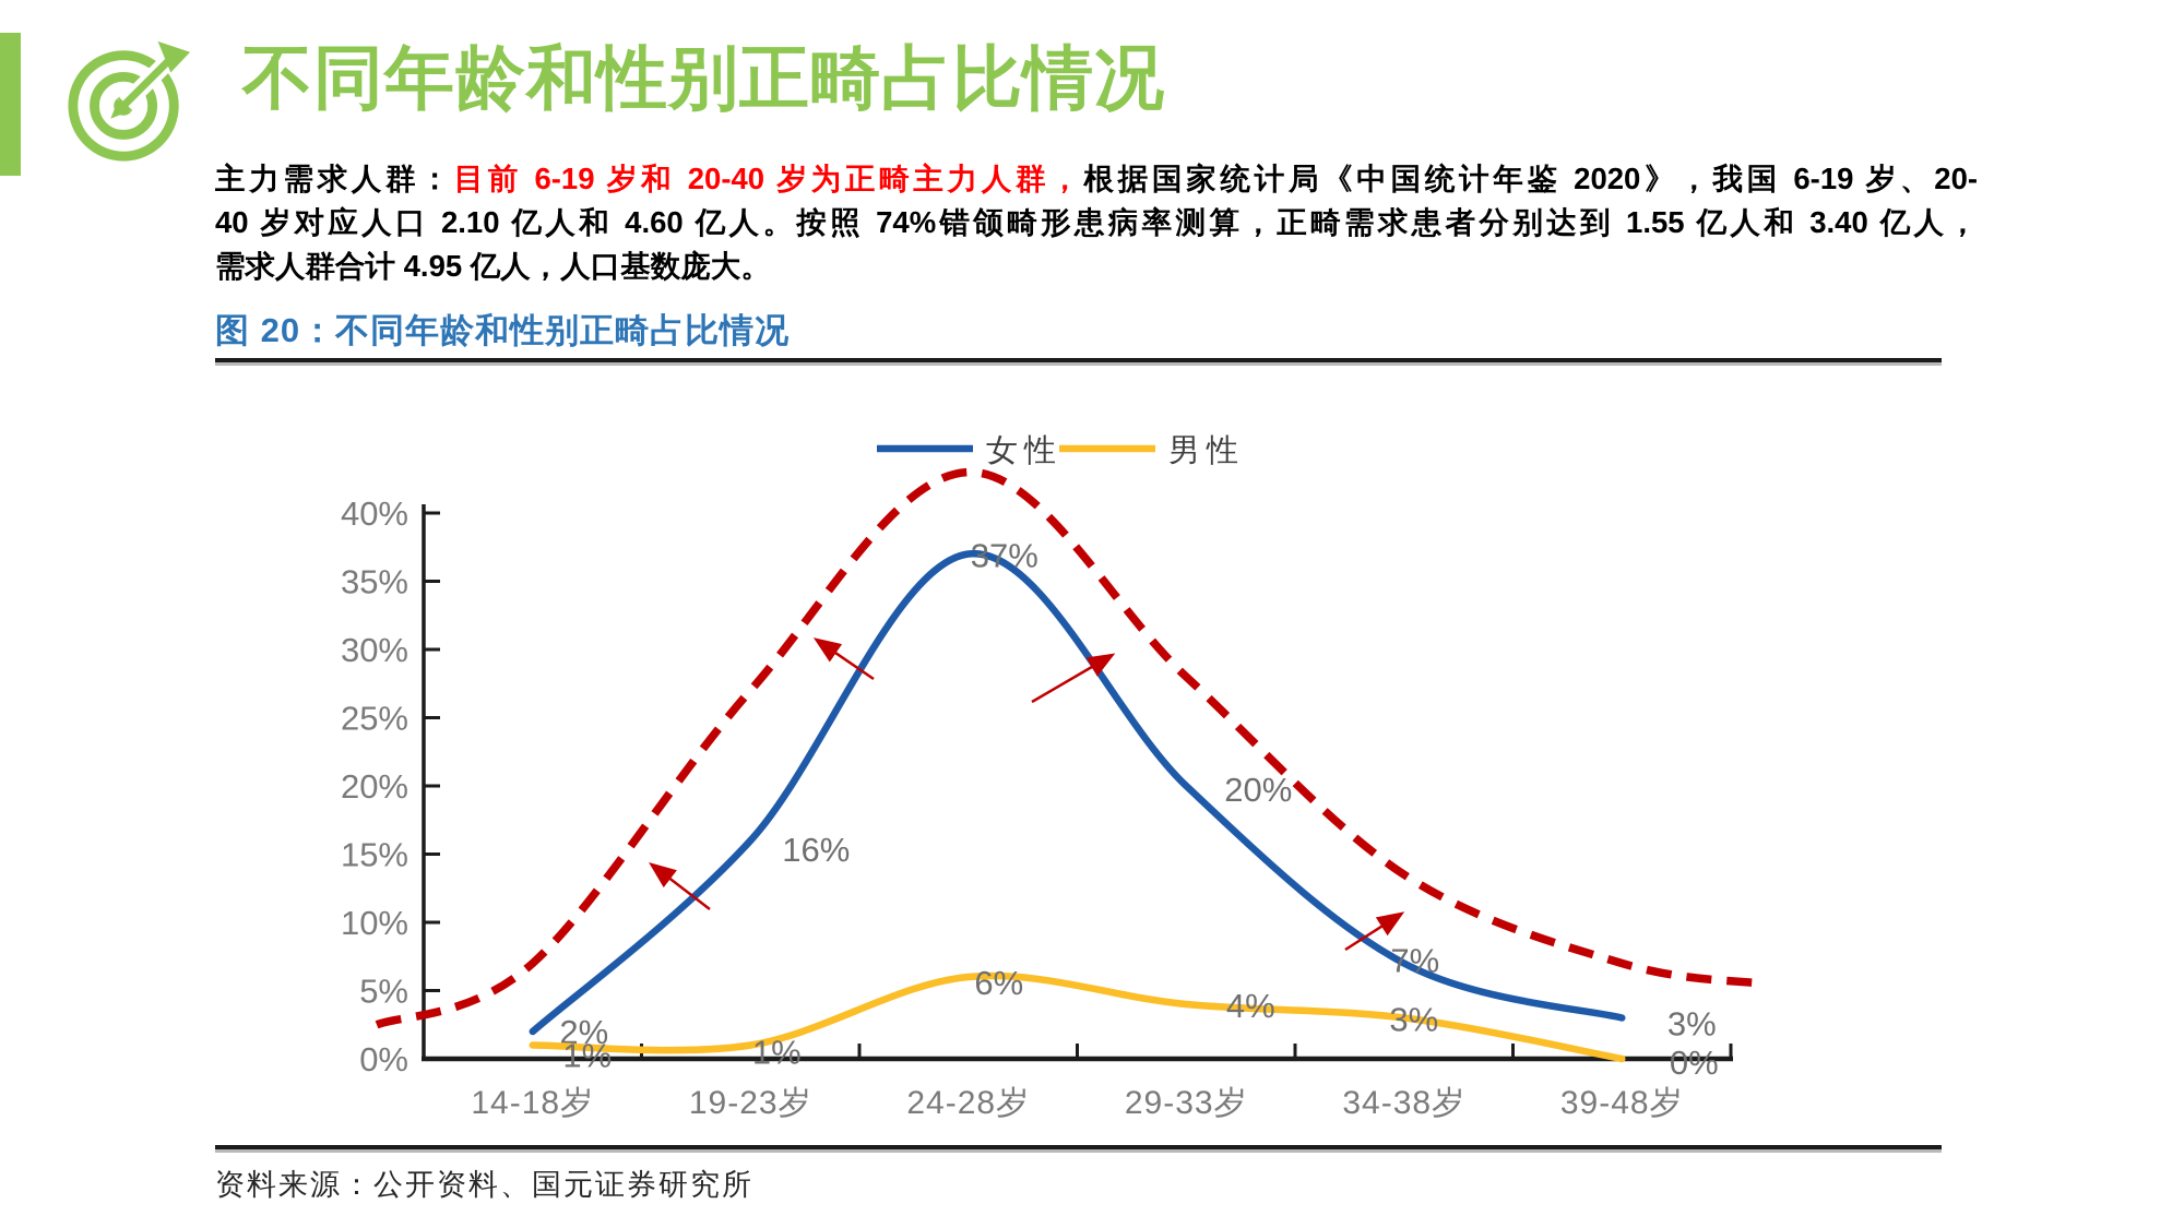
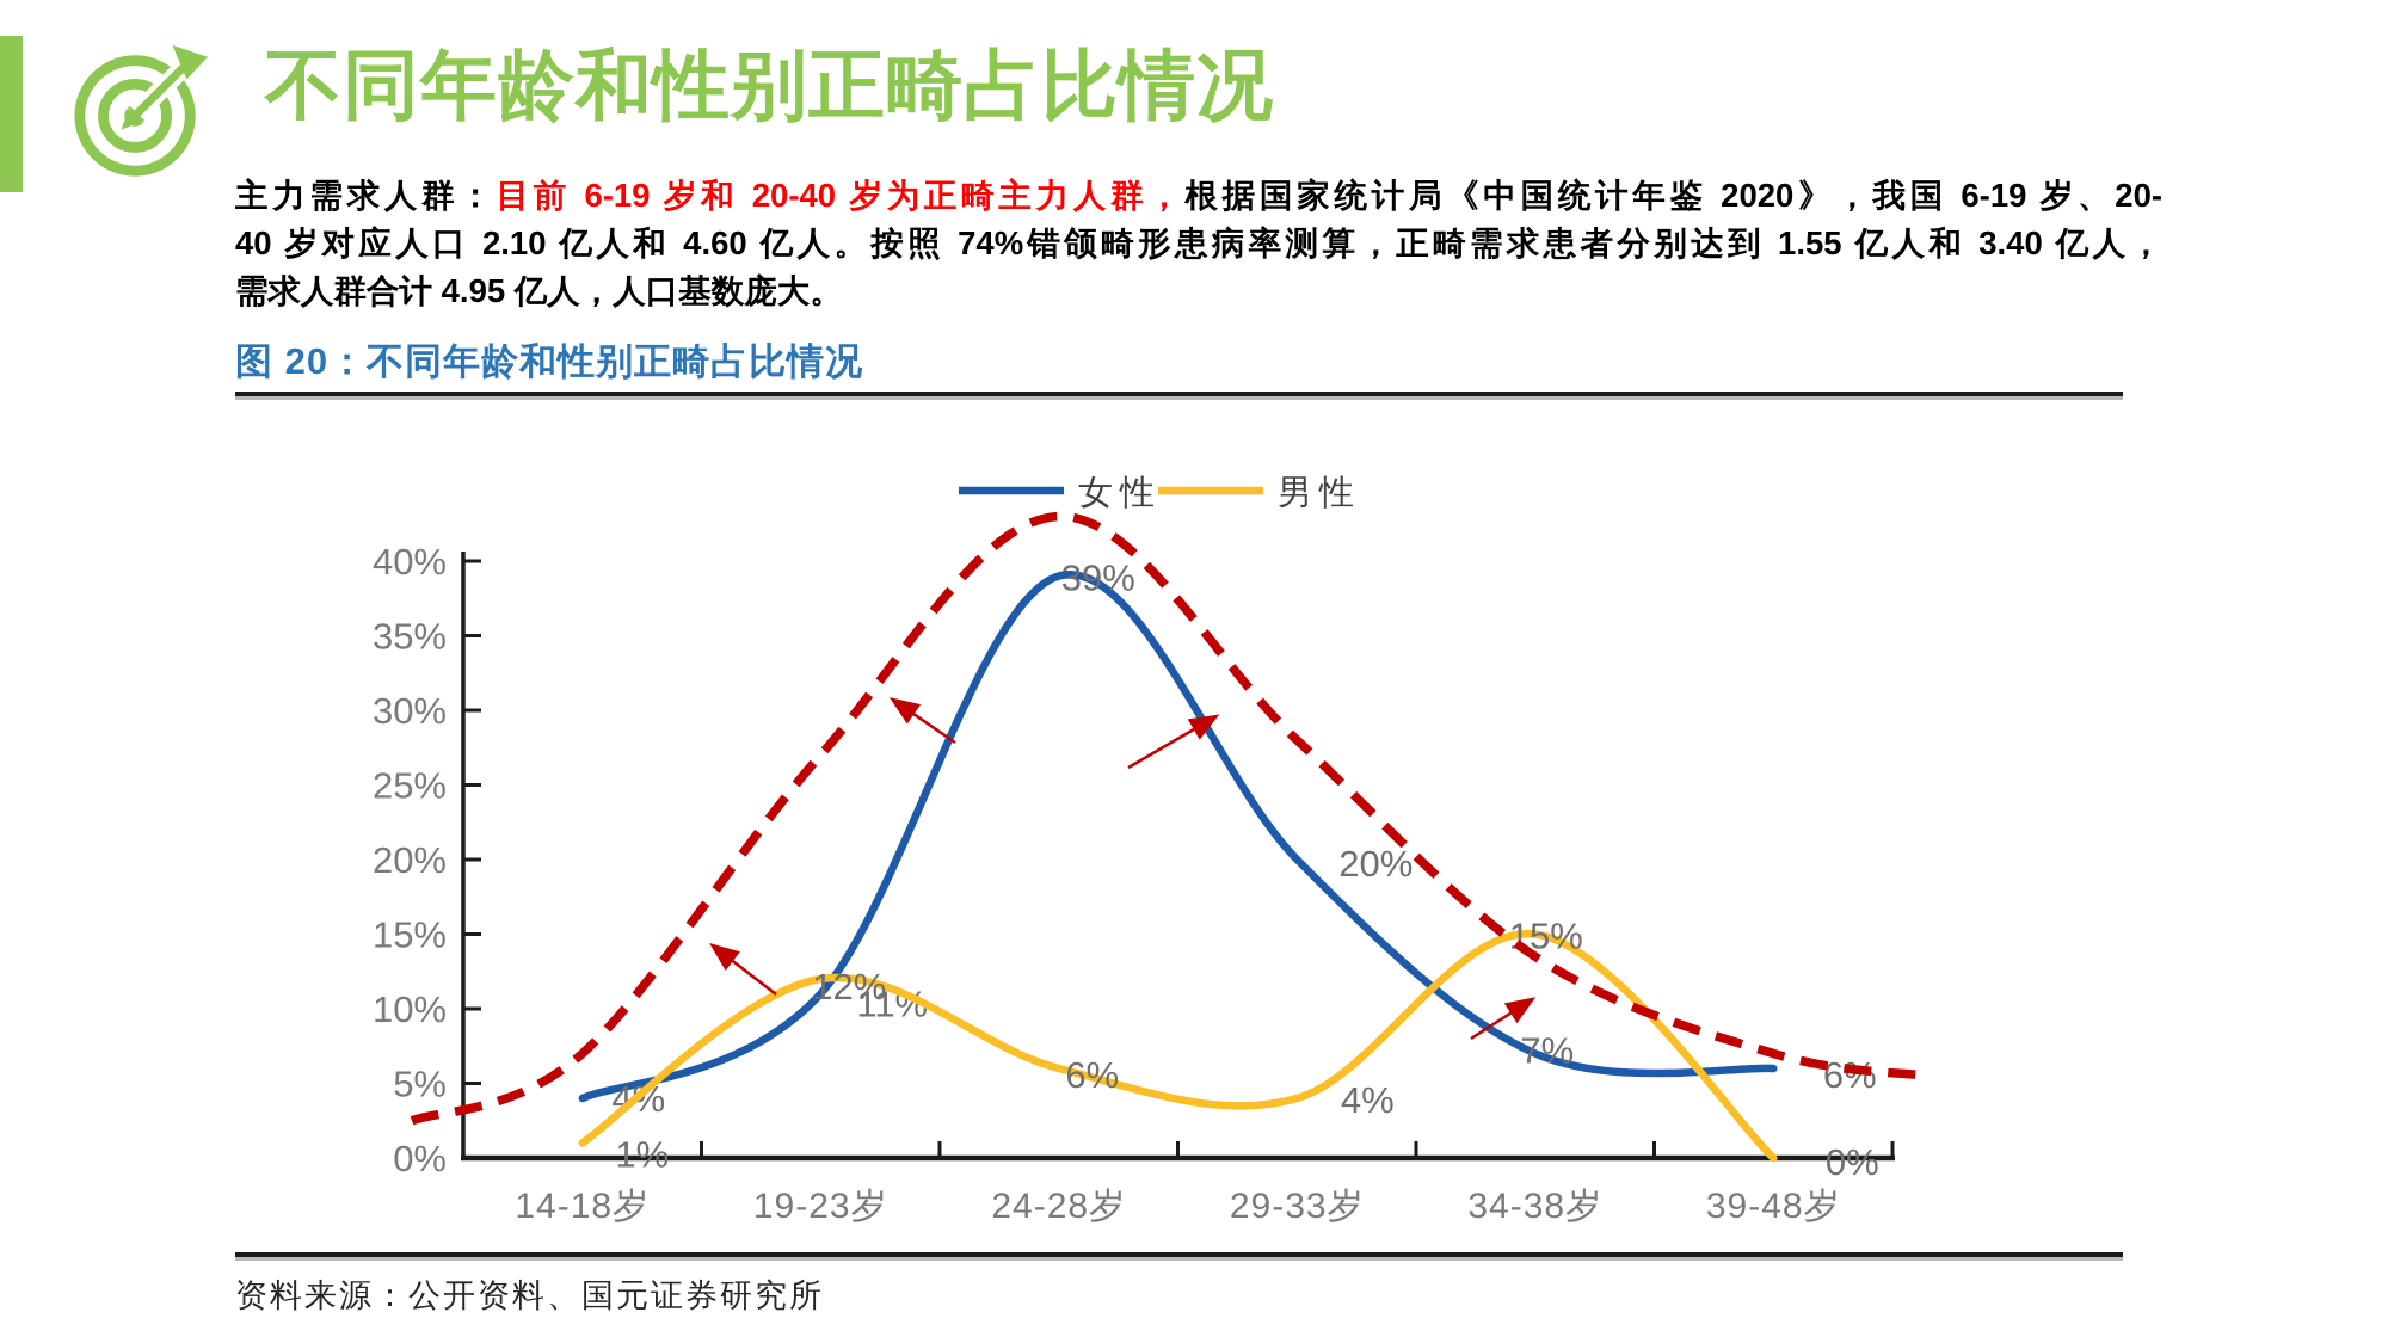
女性/14-18岁: 2% -> 4%
女性/19-23岁: 16% -> 11%
男性/19-23岁: 1% -> 12%
女性/24-28岁: 37% -> 39%
男性/34-38岁: 3% -> 15%
女性/39-48岁: 3% -> 6%
